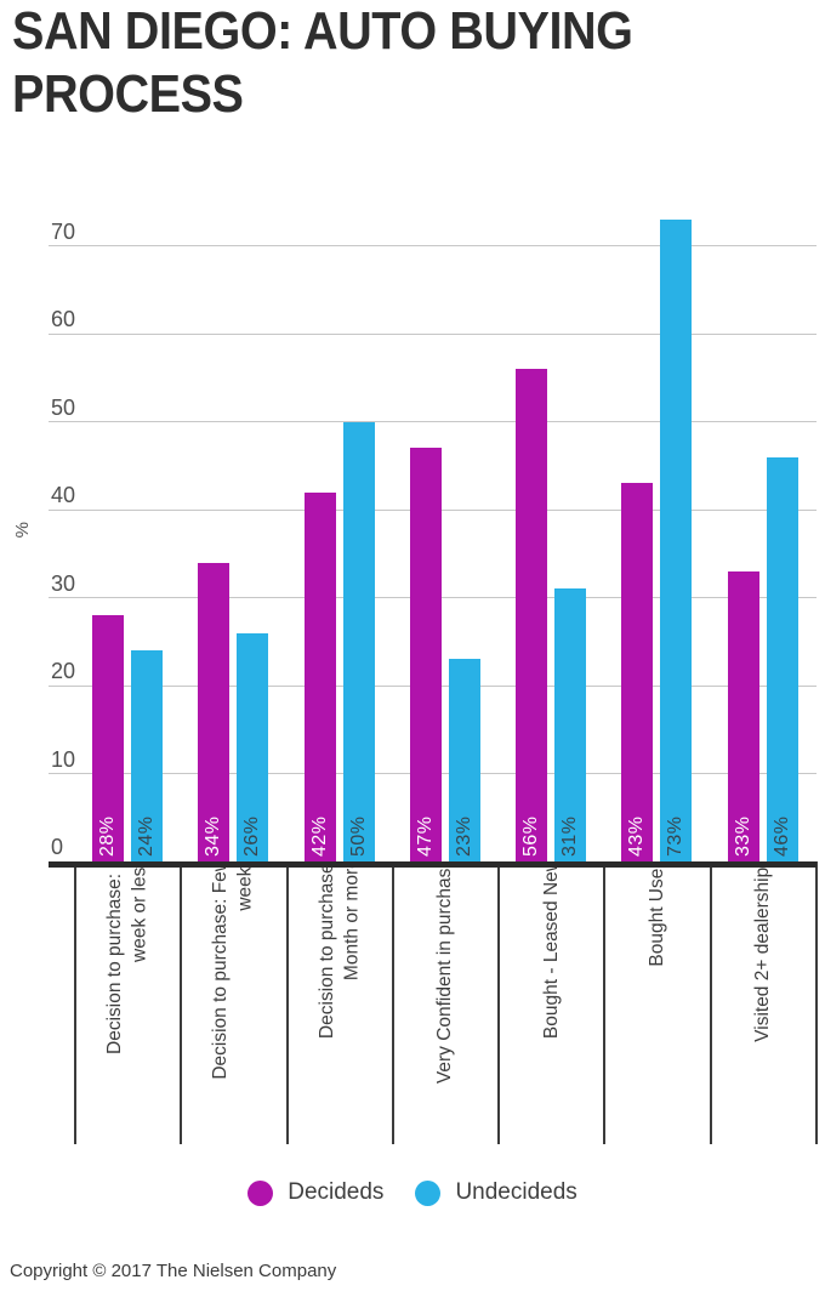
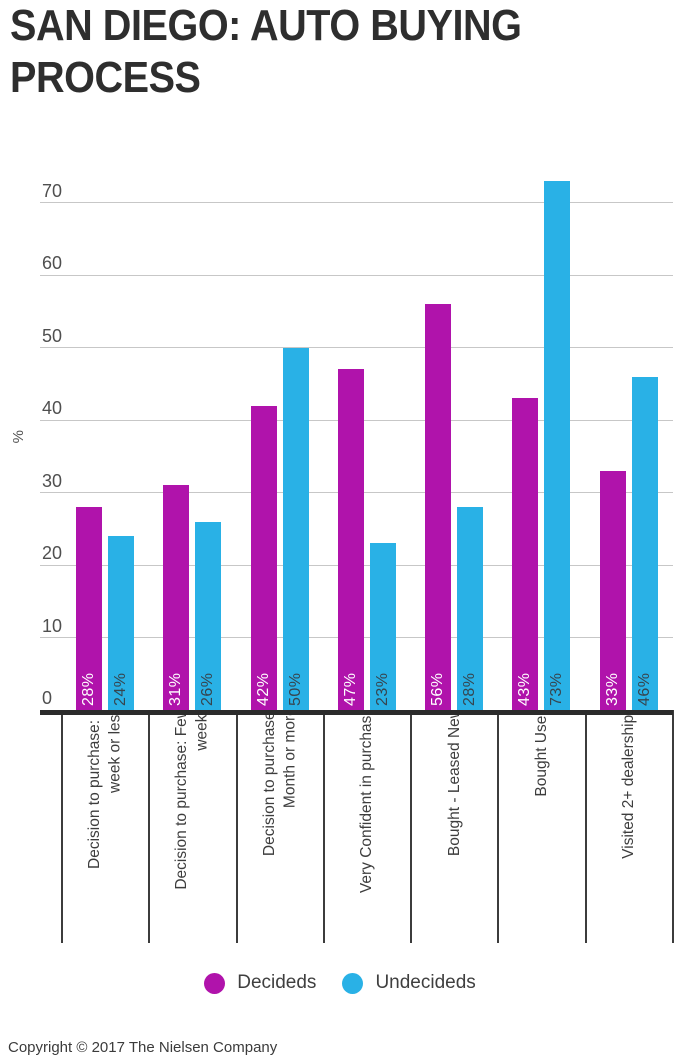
Decideds/Decision to purchase: Few weeks: 34% -> 31%
Undecideds/Bought - Leased New: 31% -> 28%
